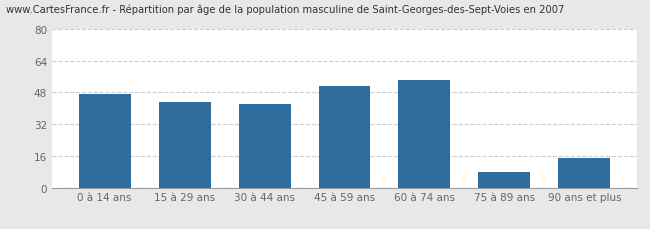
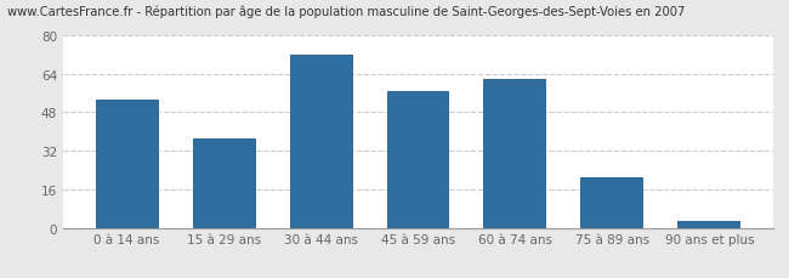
0 à 14 ans: 47 -> 53
15 à 29 ans: 43 -> 37
30 à 44 ans: 42 -> 72
45 à 59 ans: 51 -> 57
60 à 74 ans: 54 -> 62
75 à 89 ans: 8 -> 21
90 ans et plus: 15 -> 3
